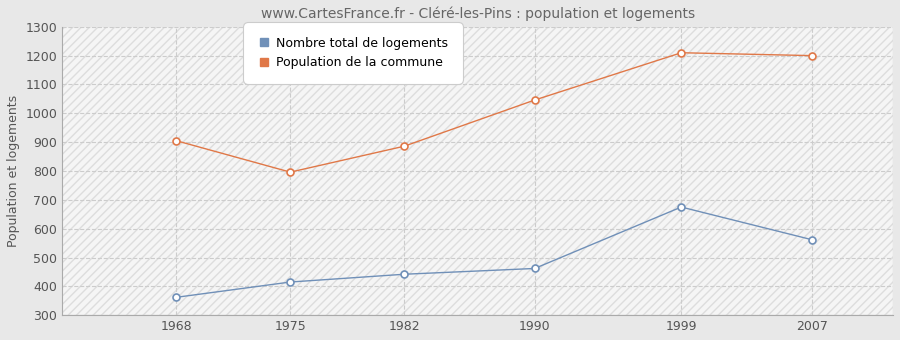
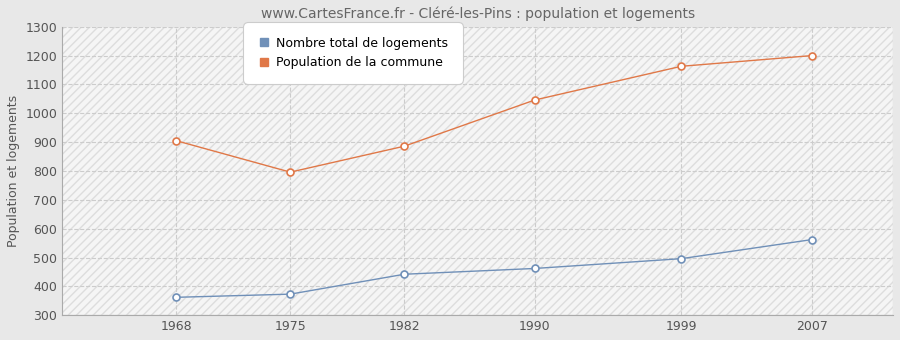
Nombre total de logements/1975: 415 -> 373
Nombre total de logements/1999: 675 -> 496
Population de la commune/1999: 1210 -> 1163
